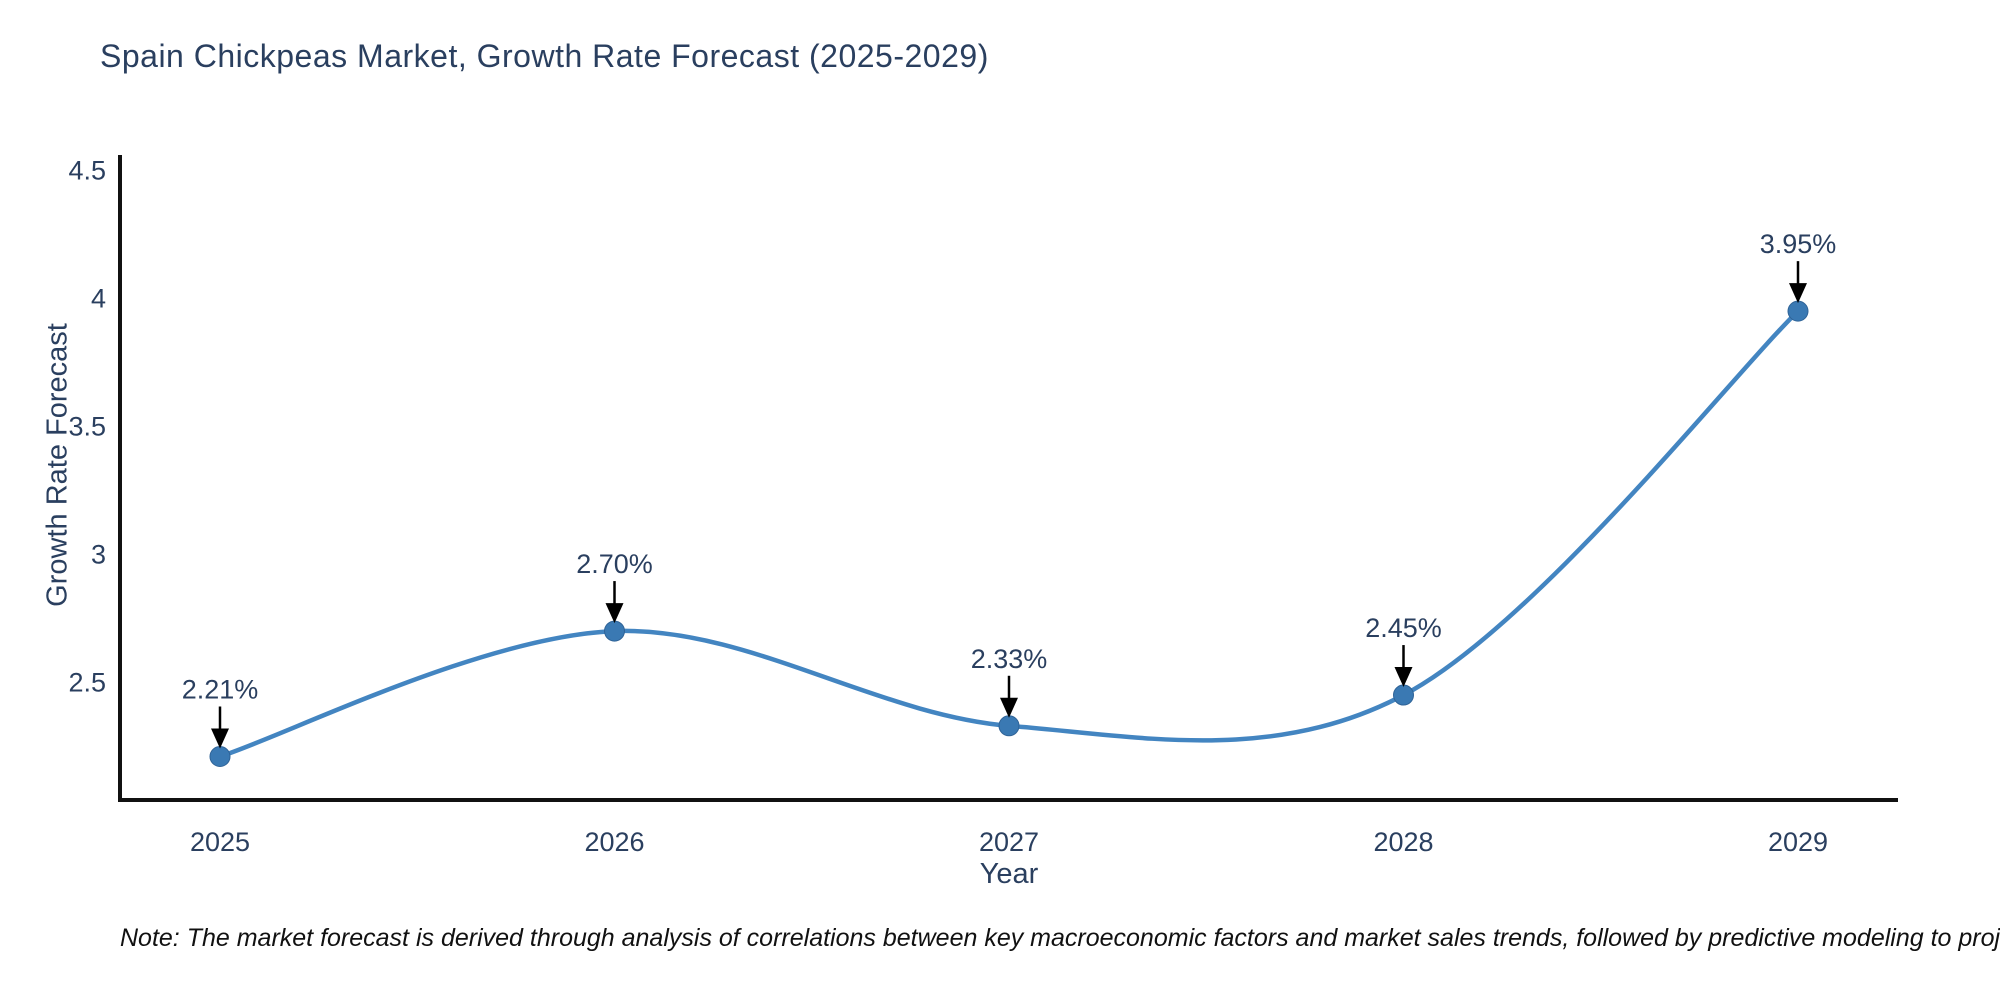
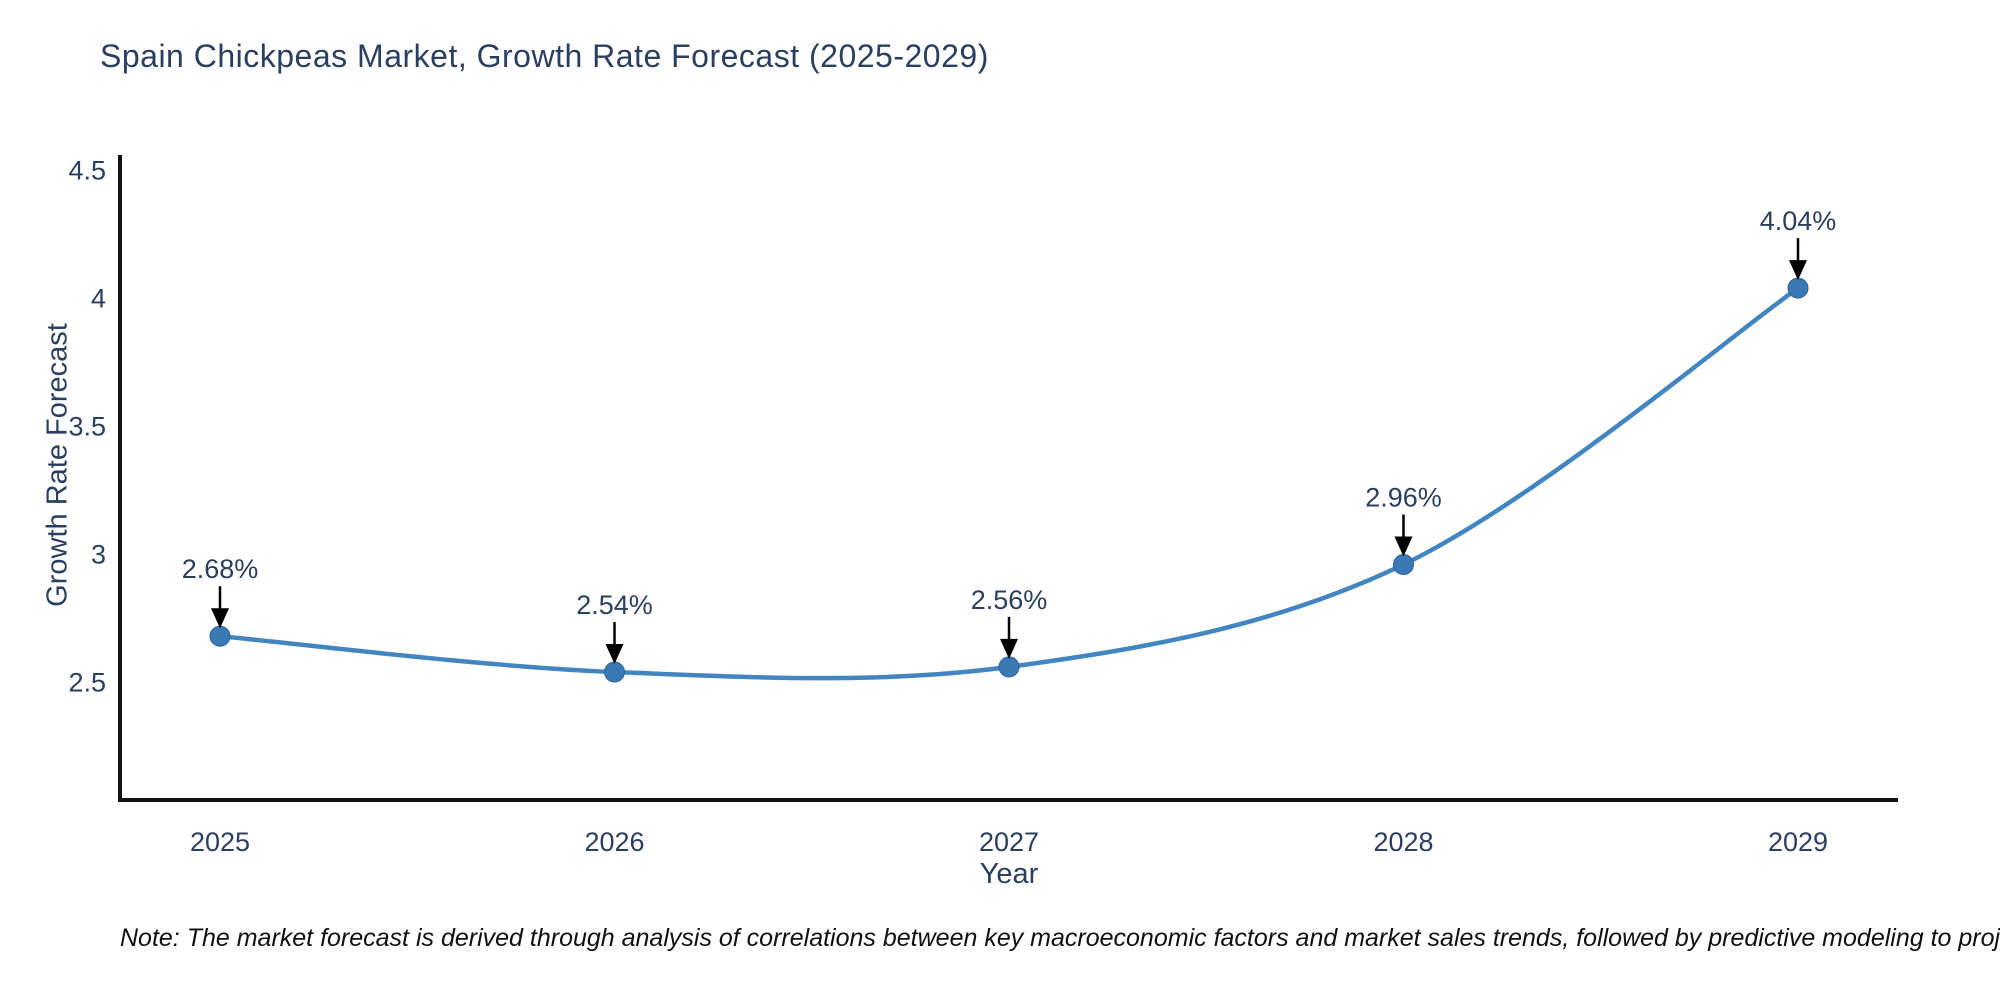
2025: 2.21% -> 2.68%
2026: 2.70% -> 2.54%
2027: 2.33% -> 2.56%
2028: 2.45% -> 2.96%
2029: 3.95% -> 4.04%
